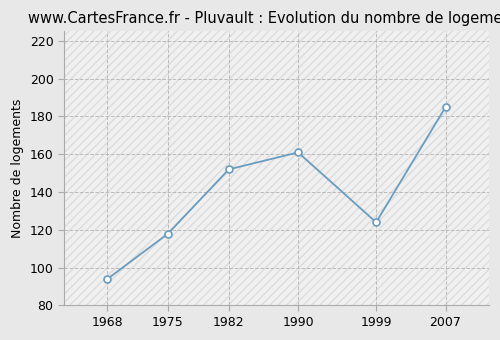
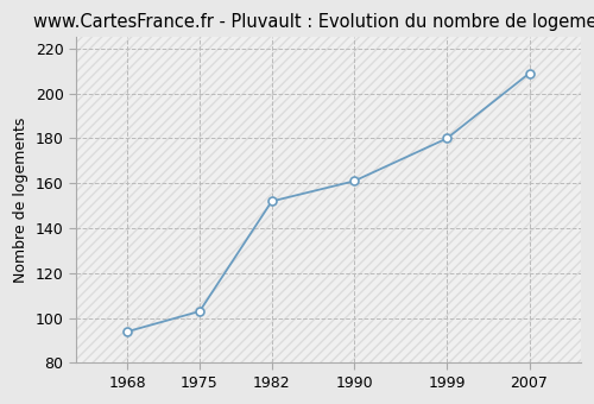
1975: 118 -> 103
1999: 124 -> 180
2007: 185 -> 209
